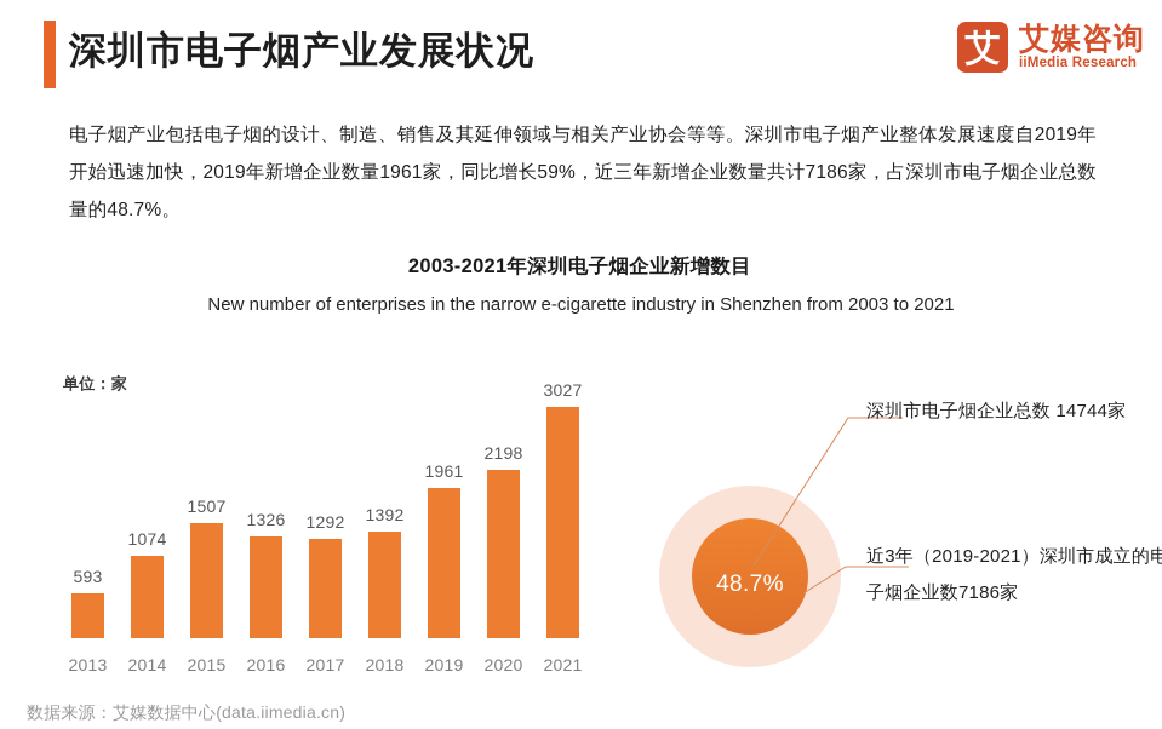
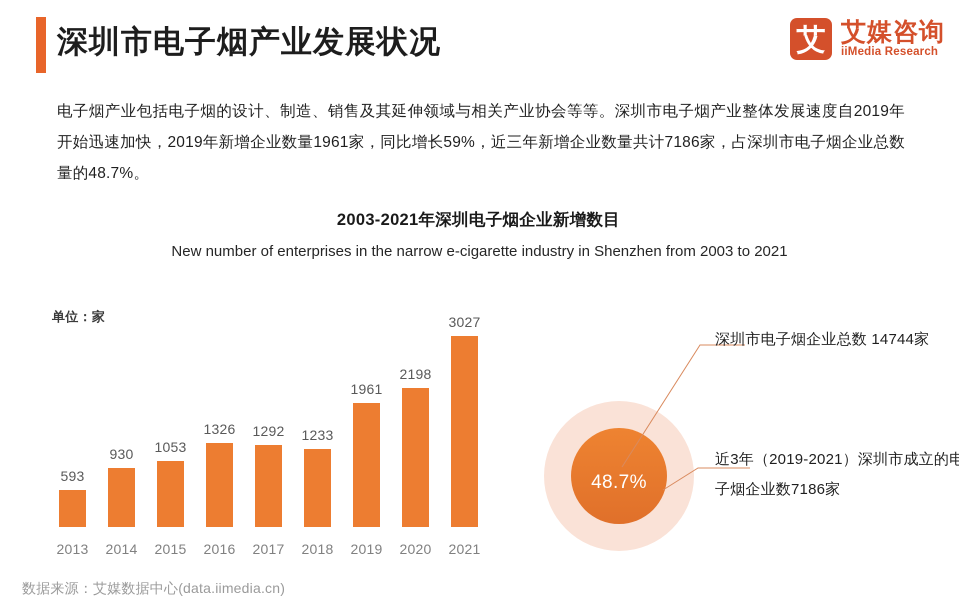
2014: 1074 -> 930
2015: 1507 -> 1053
2018: 1392 -> 1233
